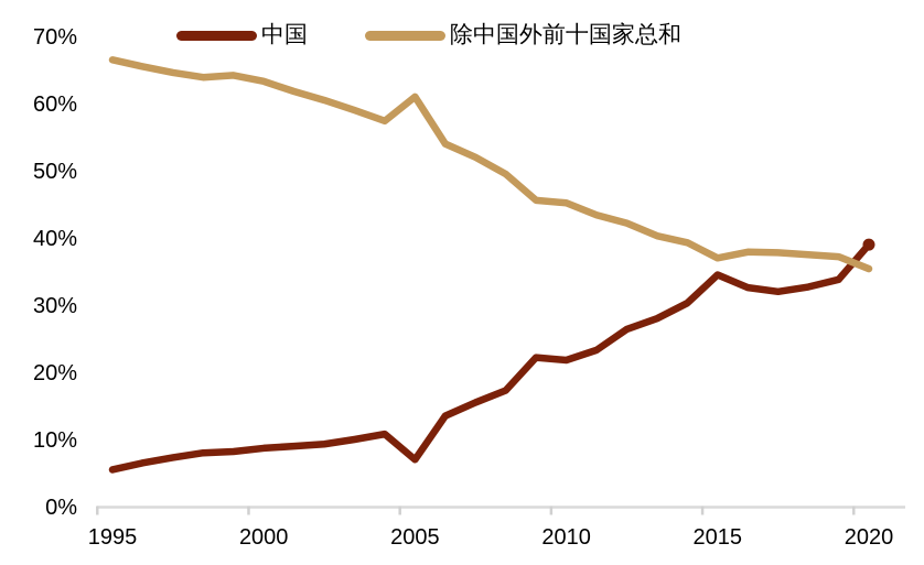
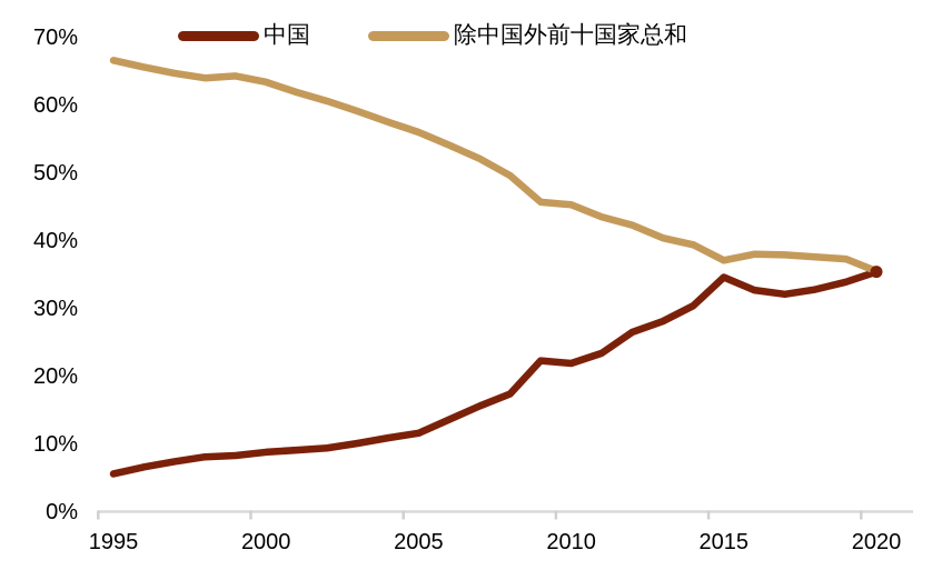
中国/2005: 7% -> 12%
除中国外前十国家总和/2005: 61% -> 56%
中国/2020: 39% -> 35%
